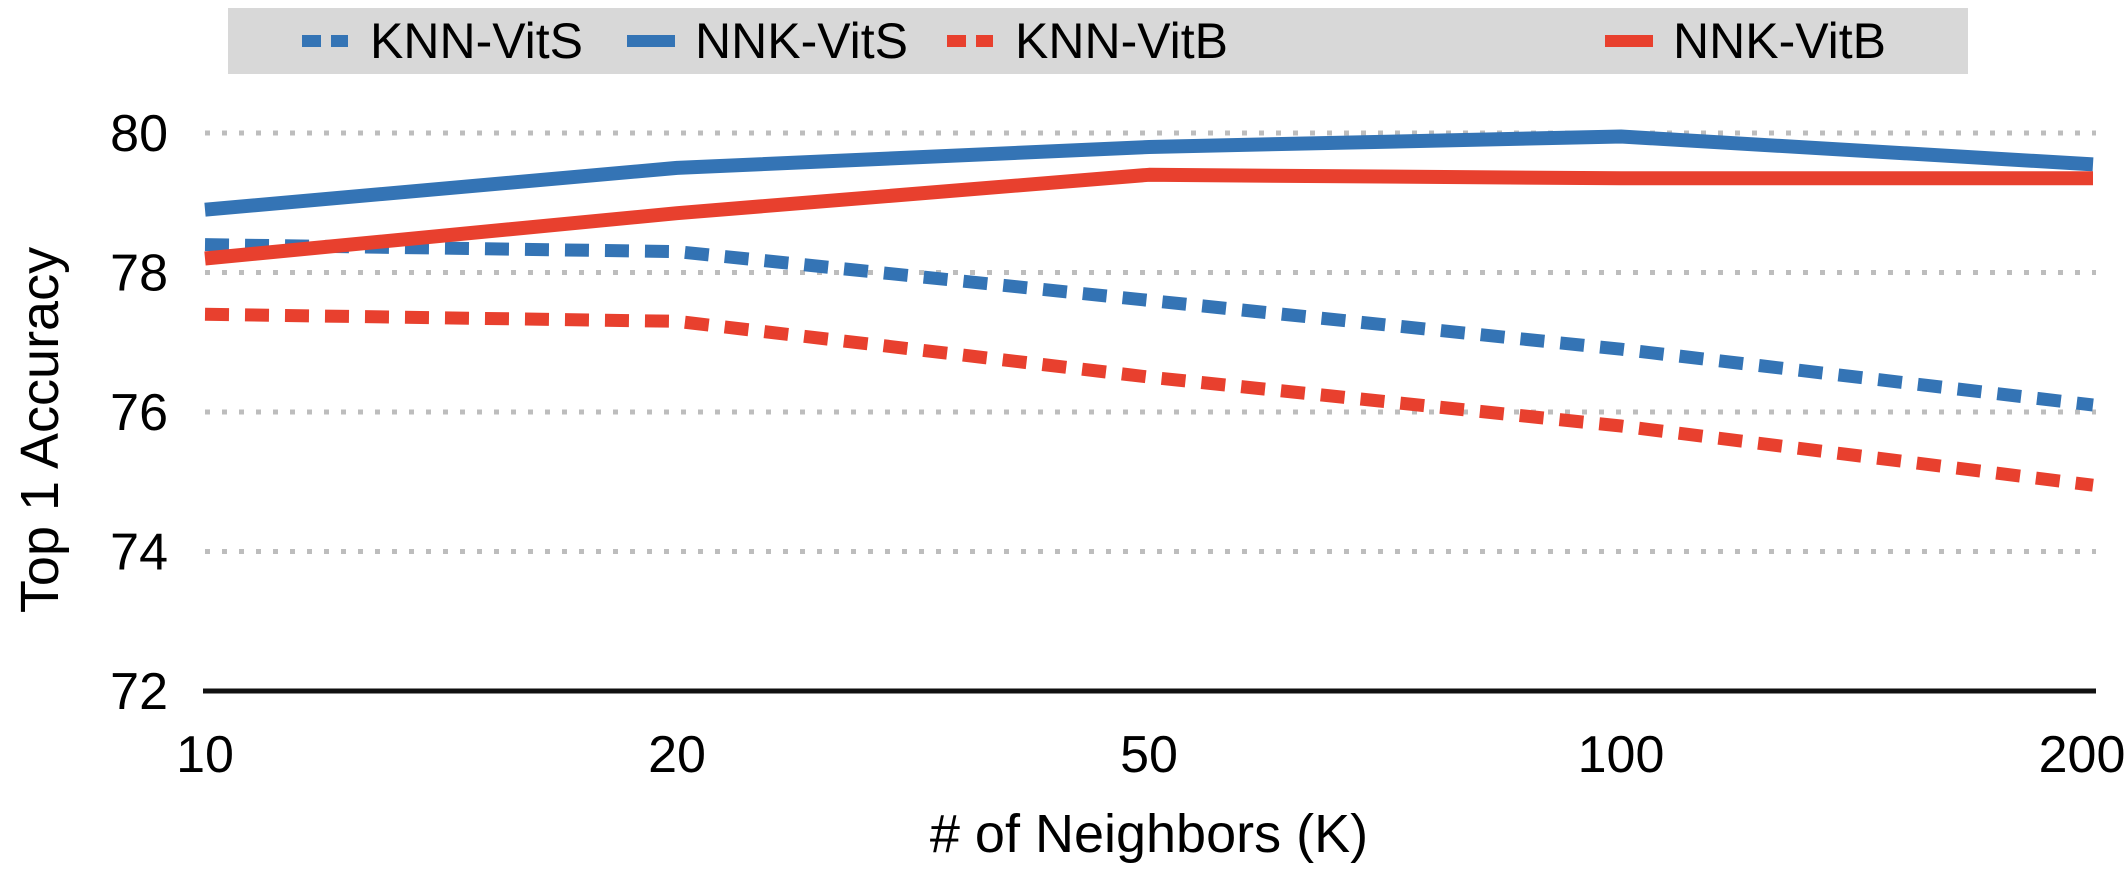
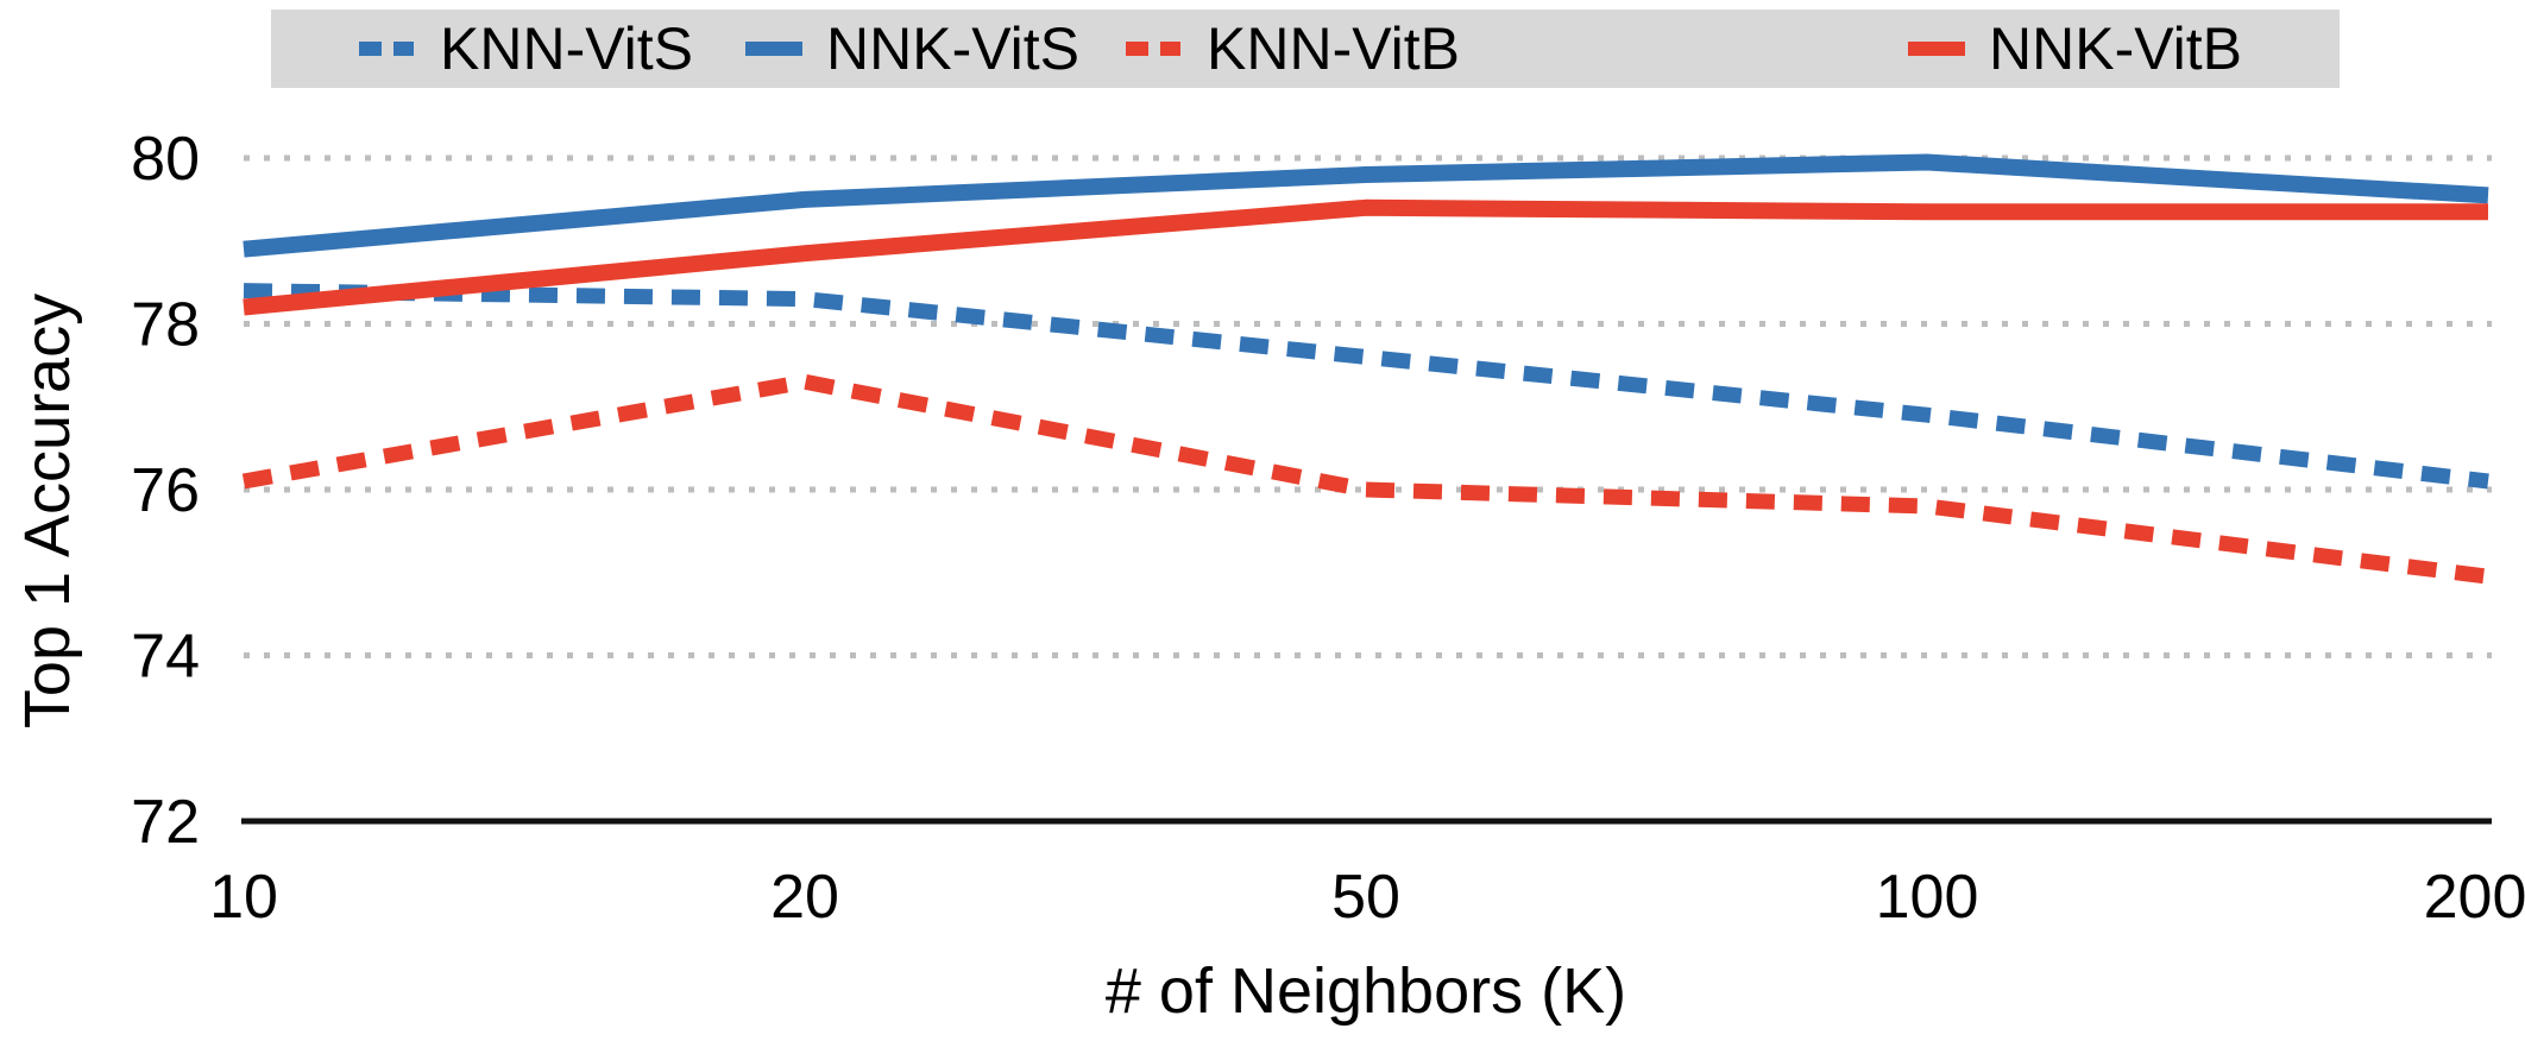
KNN-VitB/10: 77.4 -> 76.1
KNN-VitB/50: 76.5 -> 76.0
